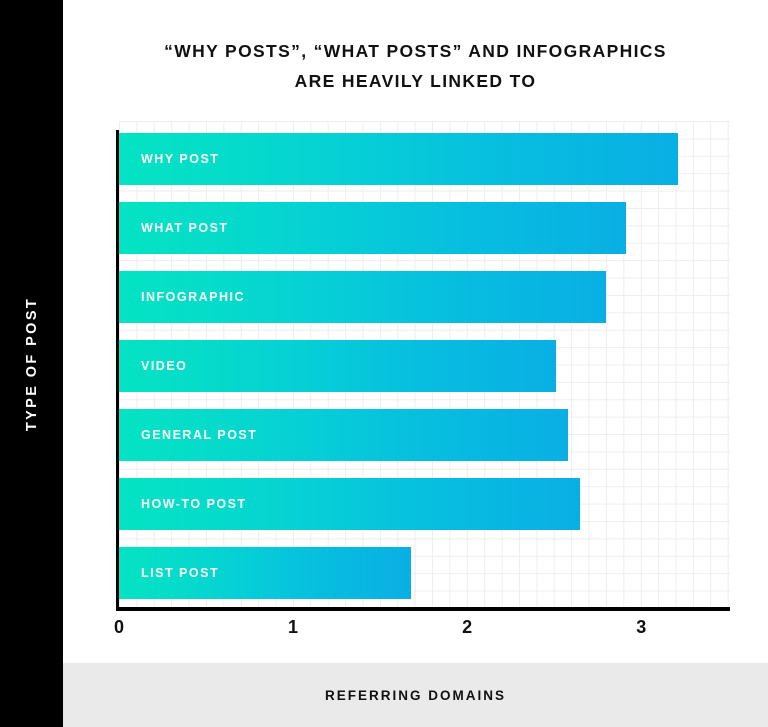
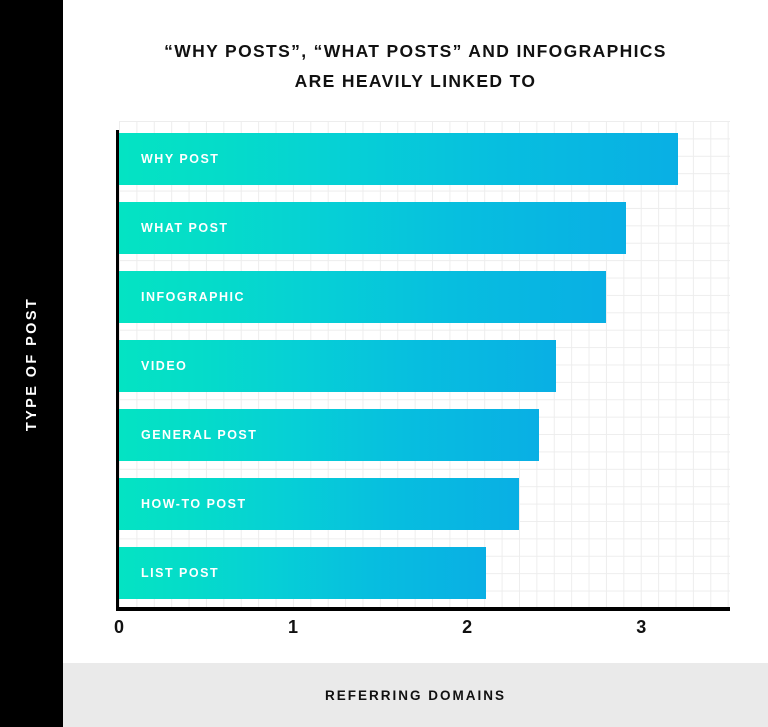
GENERAL POST: 2.58 -> 2.41
HOW-TO POST: 2.65 -> 2.30
LIST POST: 1.68 -> 2.11
